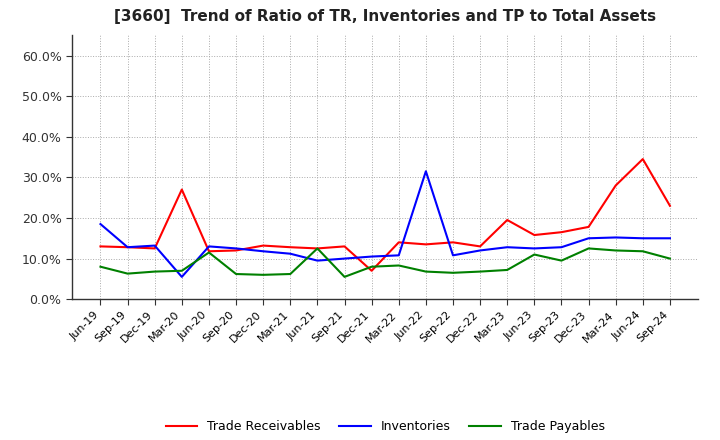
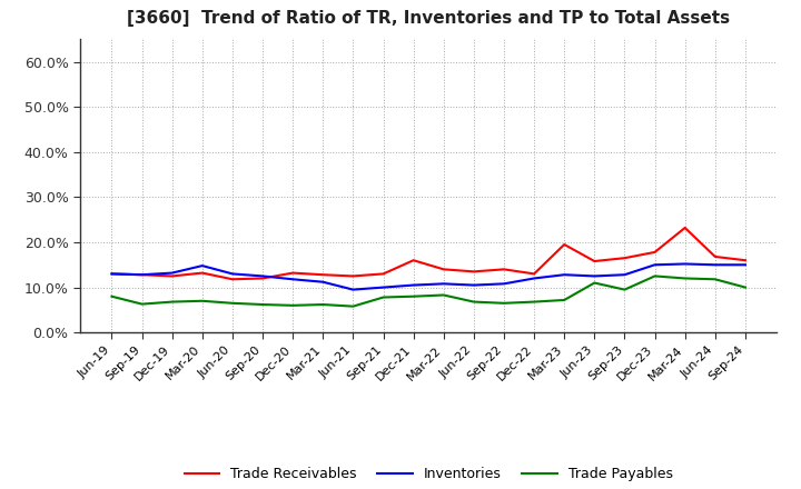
Inventories/Jun-19: 18.5% -> 13.0%
Trade Receivables/Mar-20: 27.0% -> 13.2%
Inventories/Mar-20: 5.5% -> 14.8%
Trade Payables/Jun-20: 11.5% -> 6.5%
Trade Payables/Jun-21: 12.5% -> 5.8%
Trade Payables/Sep-21: 5.5% -> 7.8%
Trade Receivables/Dec-21: 7.0% -> 16.0%
Inventories/Jun-22: 31.5% -> 10.5%
Trade Receivables/Mar-24: 28.0% -> 23.2%
Trade Receivables/Jun-24: 34.5% -> 16.8%
Trade Receivables/Sep-24: 23.0% -> 16.0%
